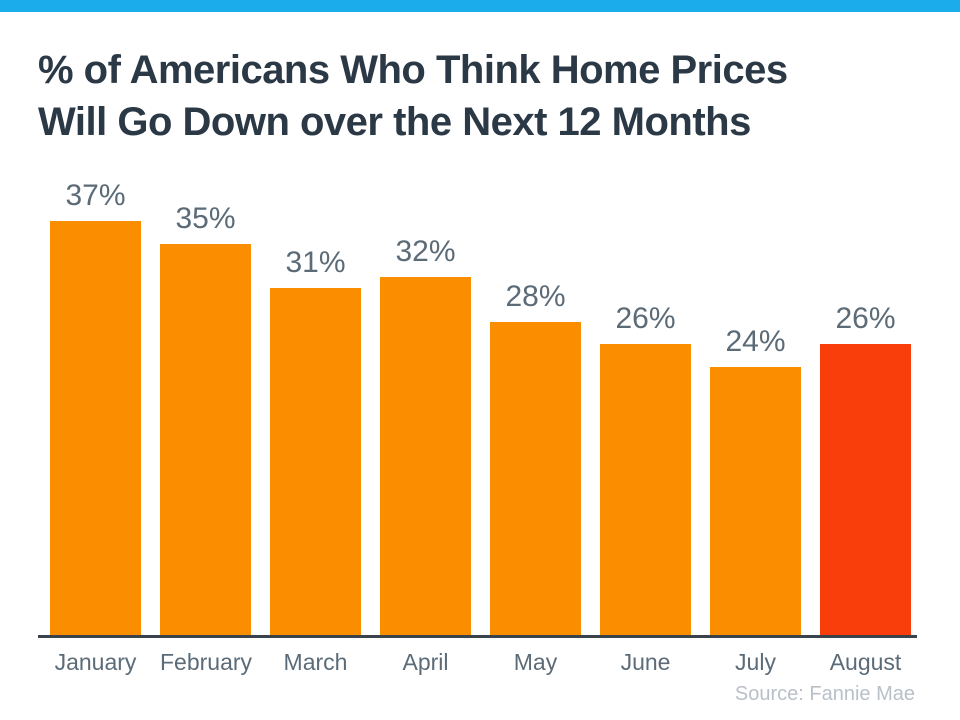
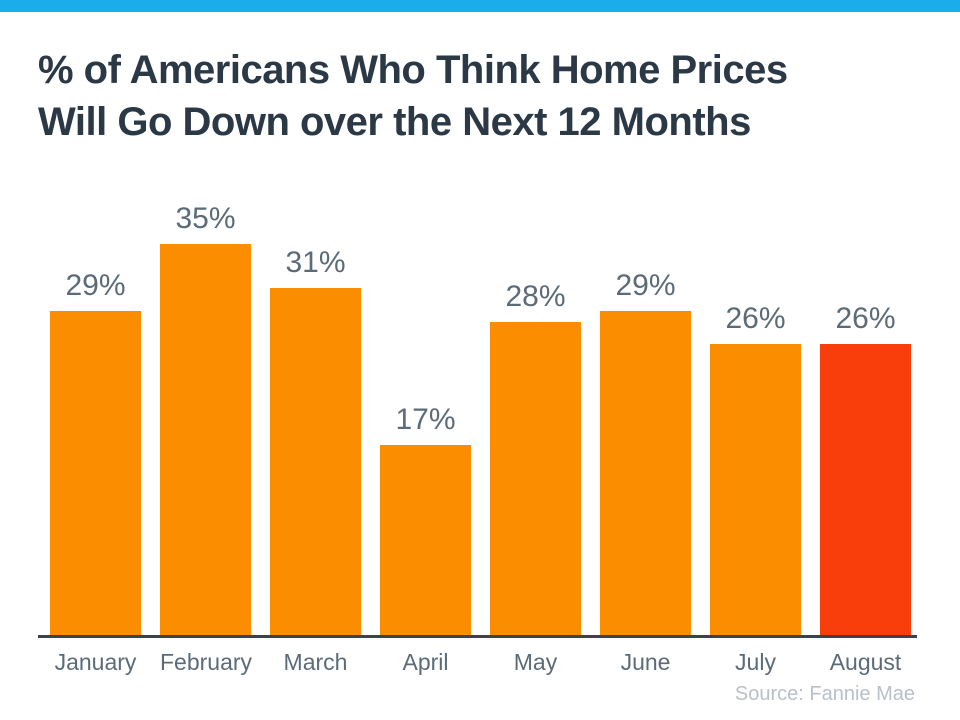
January: 37% -> 29%
April: 32% -> 17%
June: 26% -> 29%
July: 24% -> 26%
